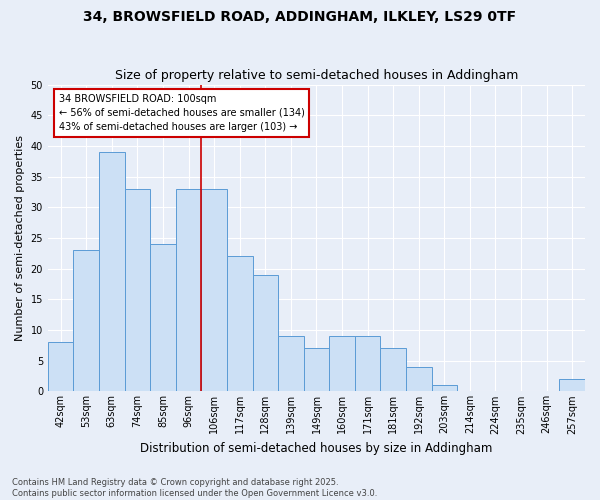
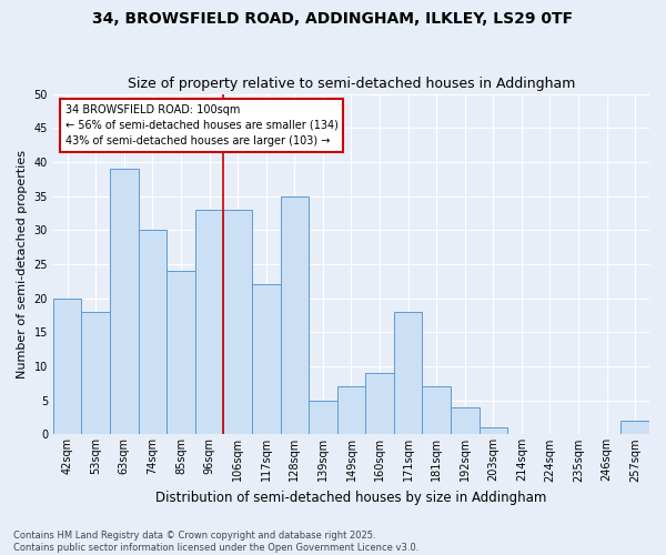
42sqm: 8 -> 20
53sqm: 23 -> 18
74sqm: 33 -> 30
128sqm: 19 -> 35
139sqm: 9 -> 5
171sqm: 9 -> 18
